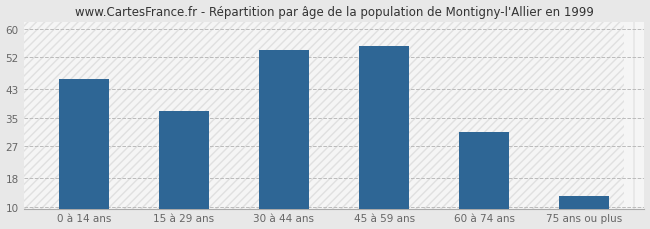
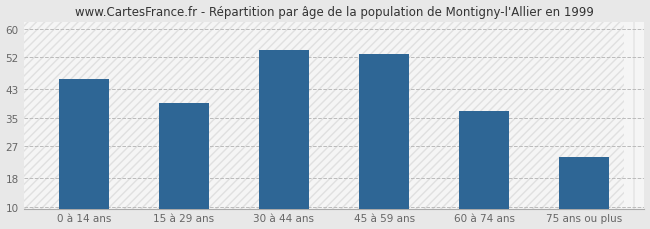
15 à 29 ans: 37 -> 39
45 à 59 ans: 55 -> 53
60 à 74 ans: 31 -> 37
75 ans ou plus: 13 -> 24
